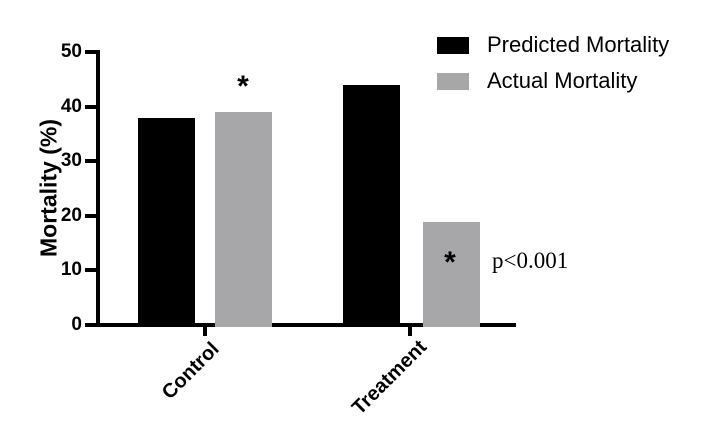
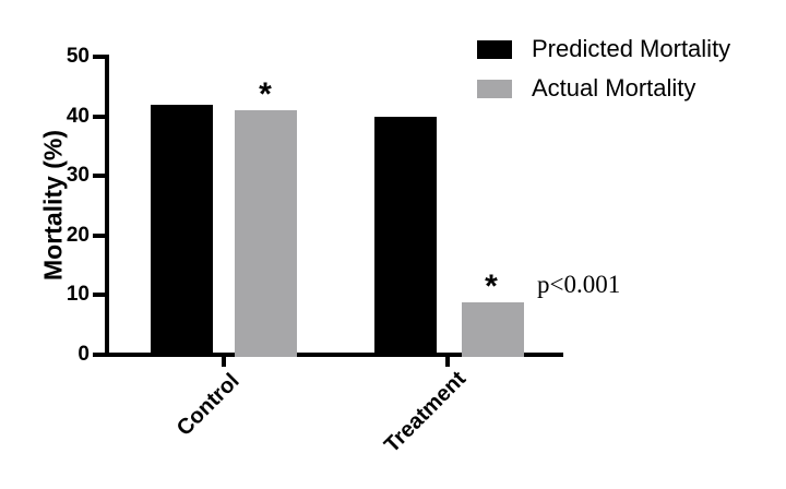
Predicted Mortality/Control: 38 -> 42
Actual Mortality/Control: 39 -> 41
Predicted Mortality/Treatment: 44 -> 40
Actual Mortality/Treatment: 19 -> 9
